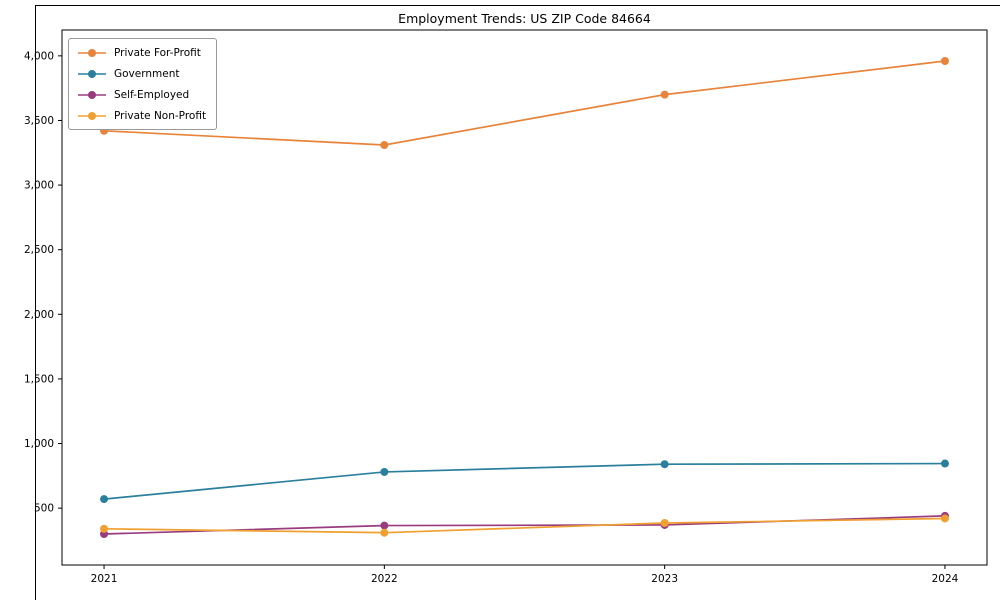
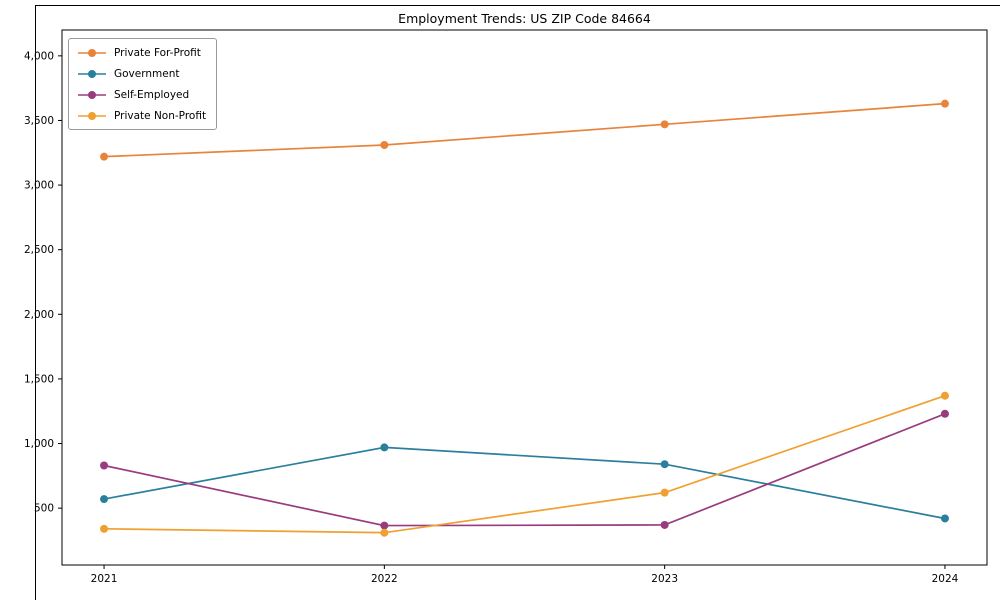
Private For-Profit/2021: 3420 -> 3220
Self-Employed/2021: 300 -> 830
Government/2022: 780 -> 970
Private For-Profit/2023: 3700 -> 3470
Private Non-Profit/2023: 380 -> 620
Private For-Profit/2024: 3960 -> 3630
Government/2024: 840 -> 420
Self-Employed/2024: 440 -> 1230
Private Non-Profit/2024: 420 -> 1370
